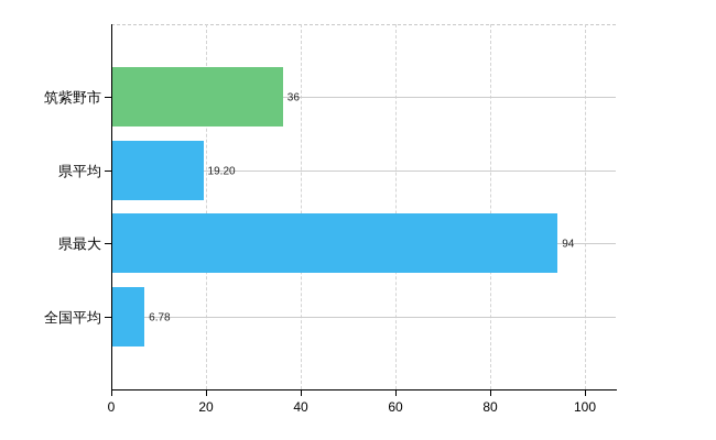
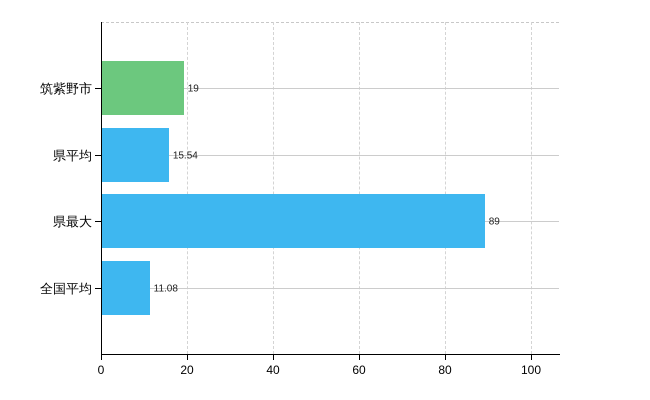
筑紫野市: 36 -> 19
県平均: 19.20 -> 15.54
県最大: 94 -> 89
全国平均: 6.78 -> 11.08
